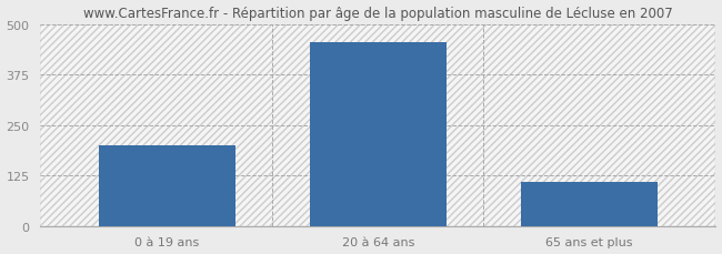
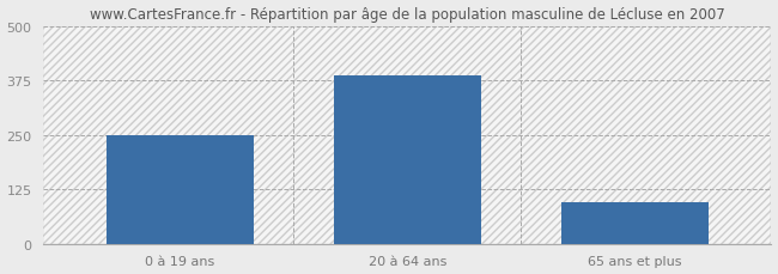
0 à 19 ans: 200 -> 250
20 à 64 ans: 455 -> 385
65 ans et plus: 110 -> 95
